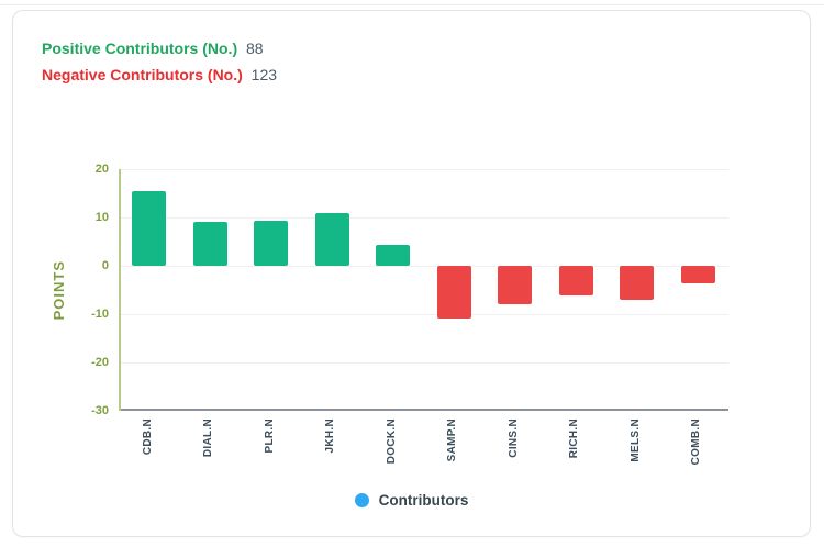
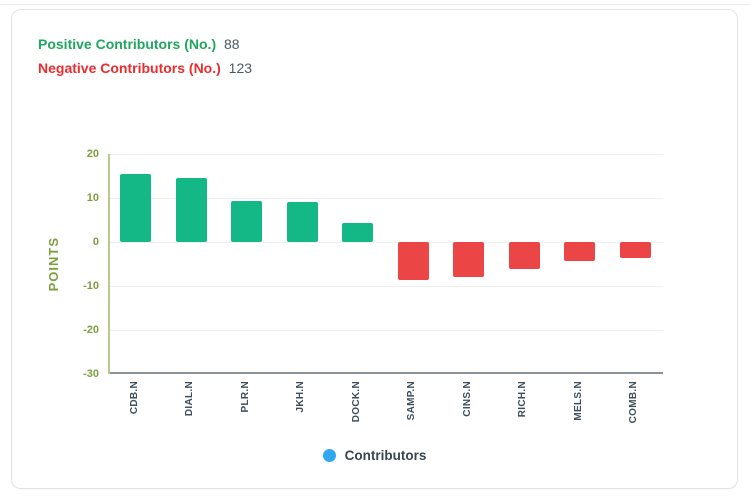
DIAL.N: 9 -> 14
JKH.N: 11 -> 9
SAMP.N: -11 -> -9
MELS.N: -7 -> -4
